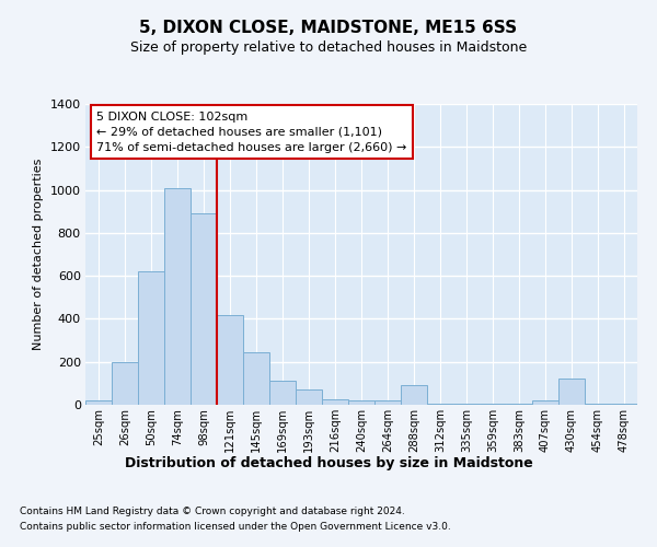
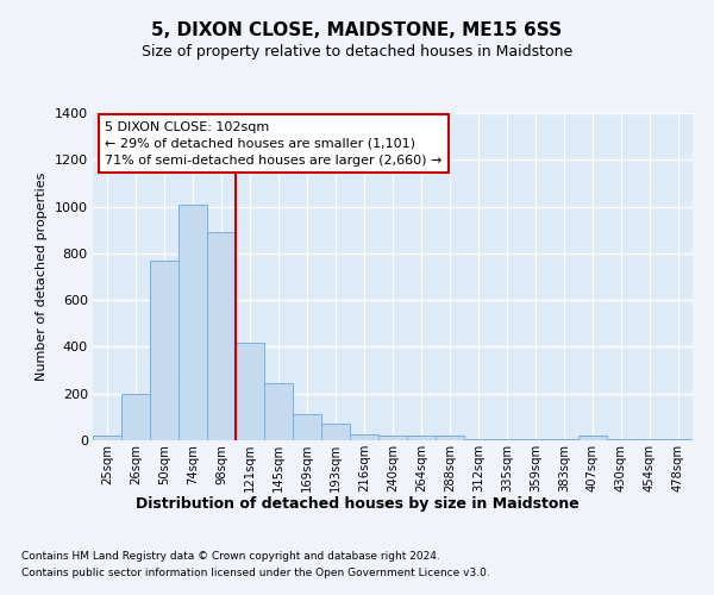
50sqm: 620 -> 770
288sqm: 90 -> 20
430sqm: 120 -> 0
